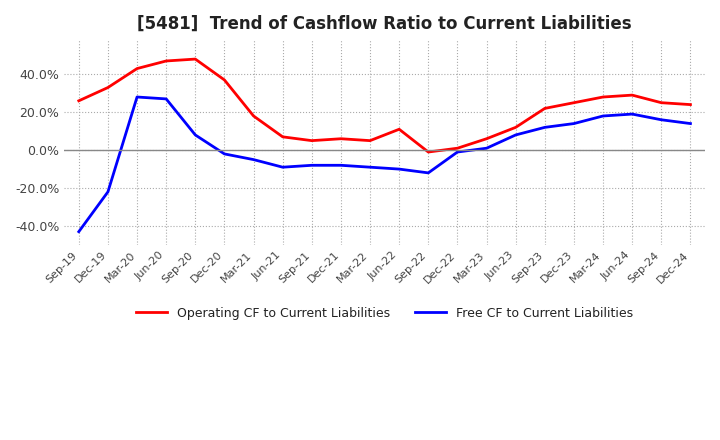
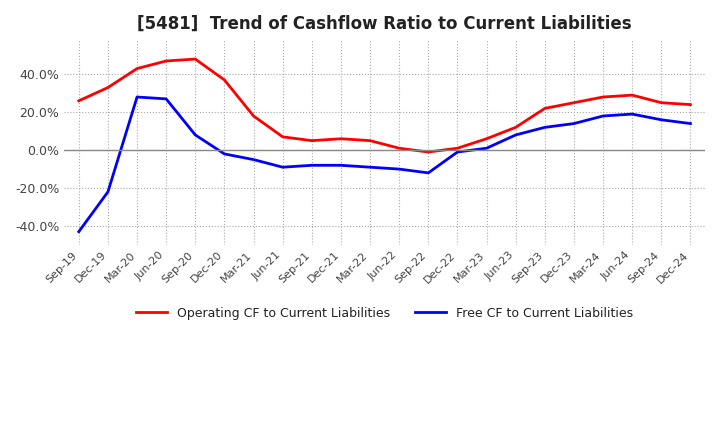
Operating CF to Current Liabilities/Jun-22: 11% -> 1%
